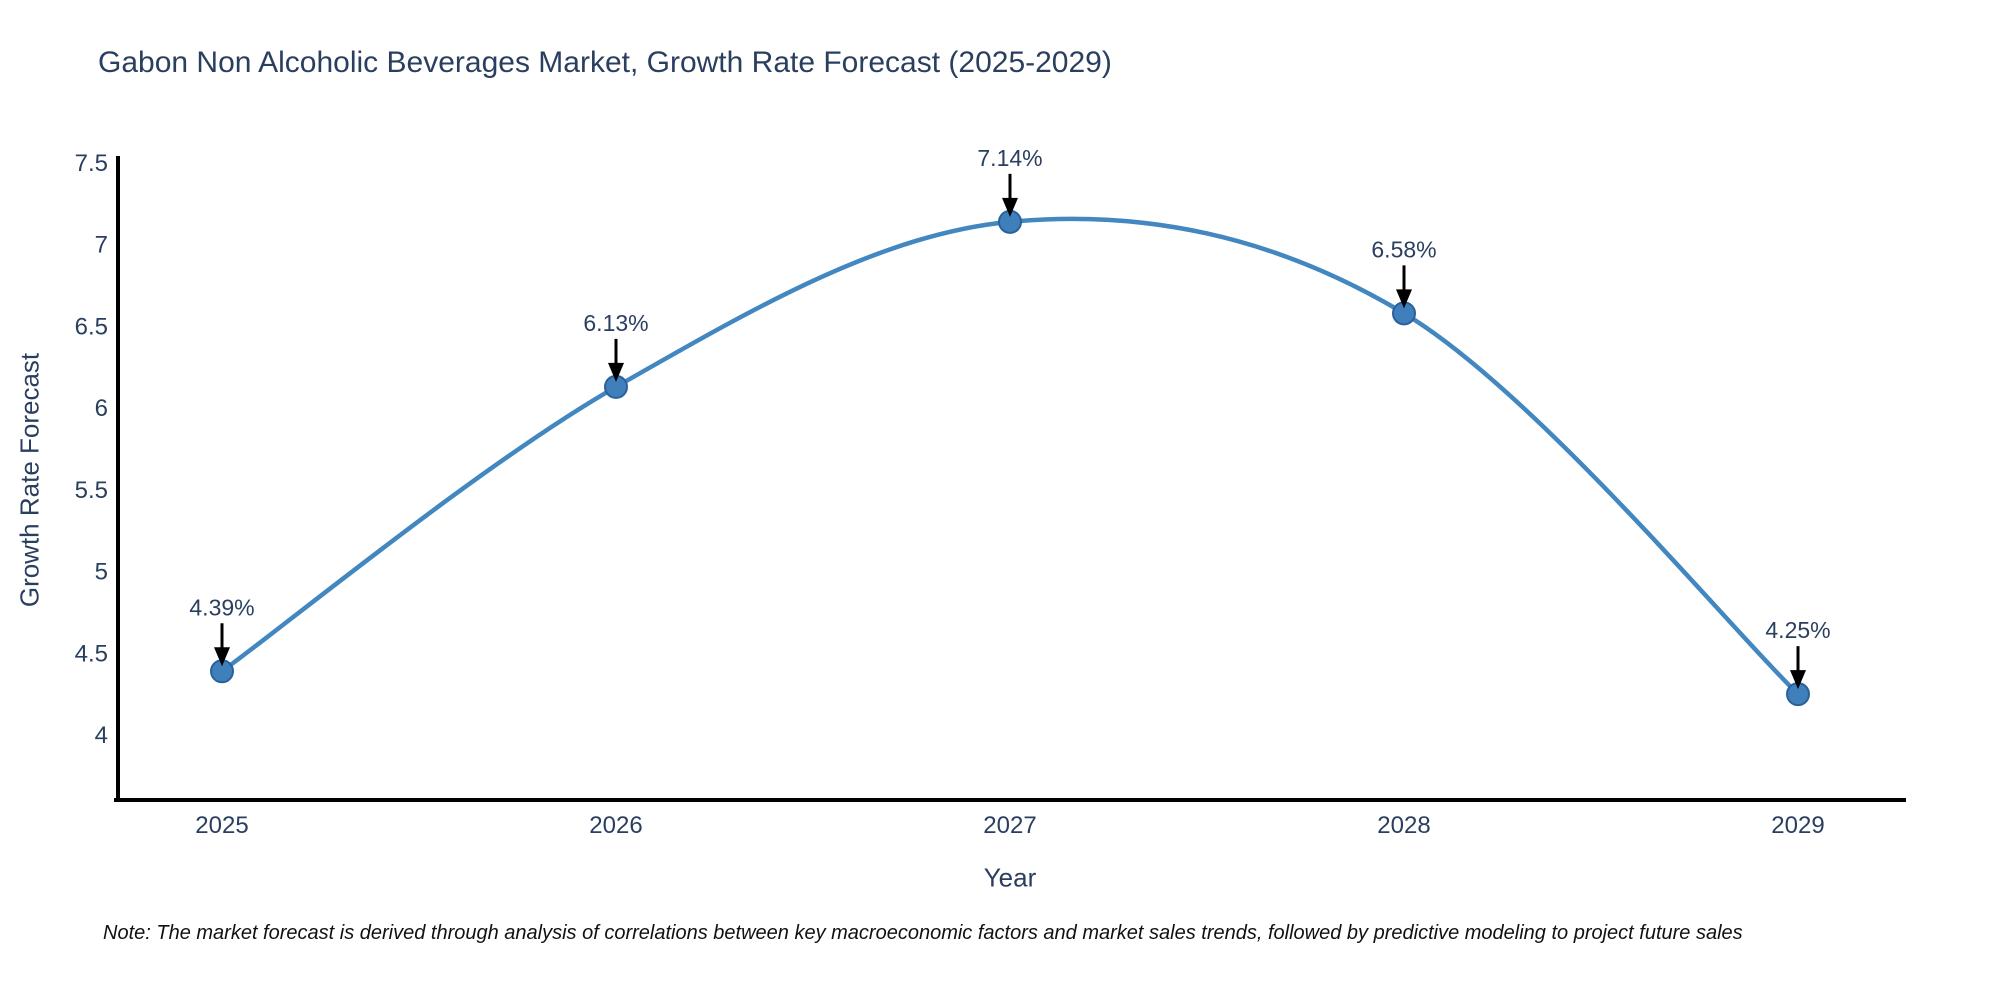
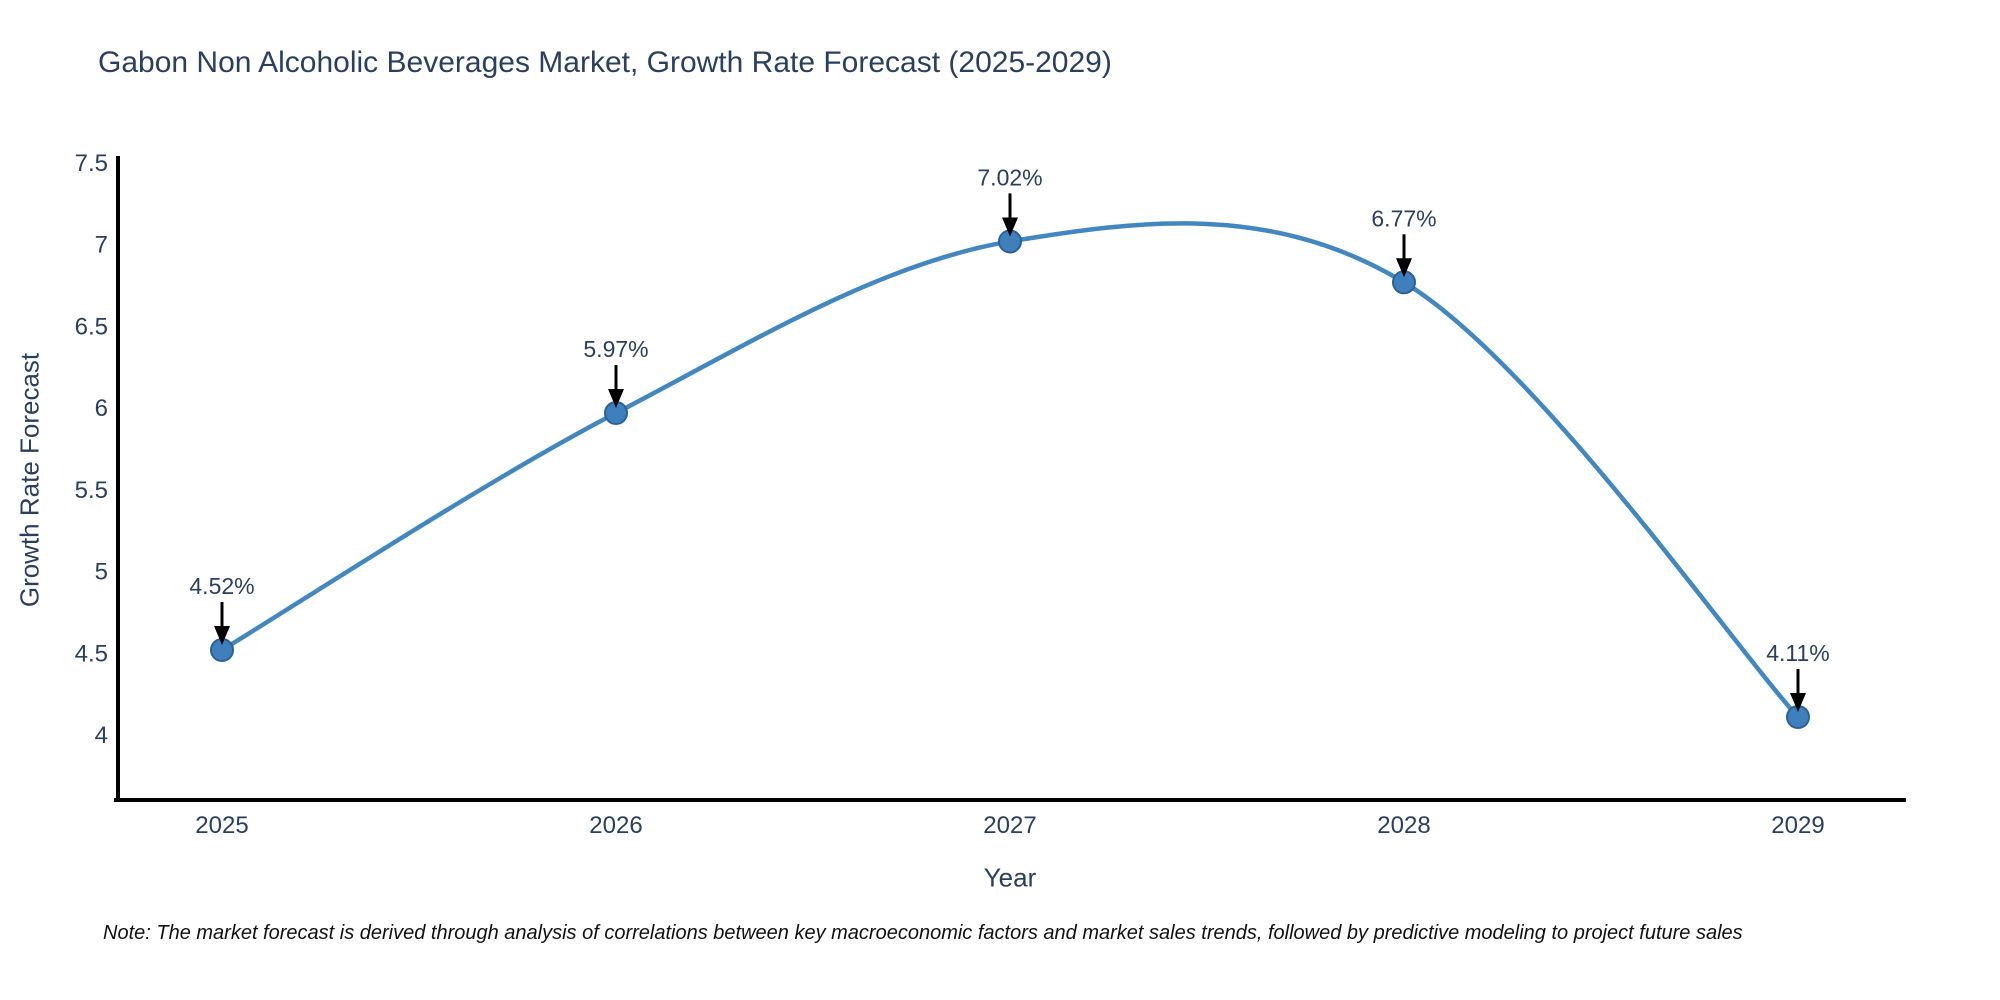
2025: 4.39% -> 4.52%
2026: 6.13% -> 5.97%
2027: 7.14% -> 7.02%
2028: 6.58% -> 6.77%
2029: 4.25% -> 4.11%
